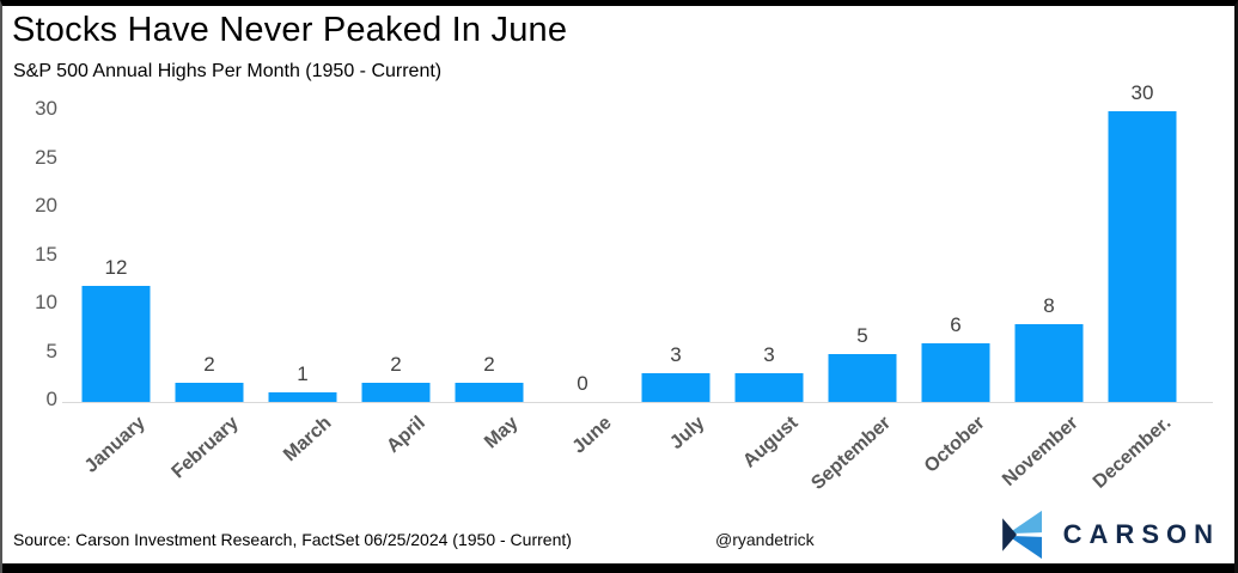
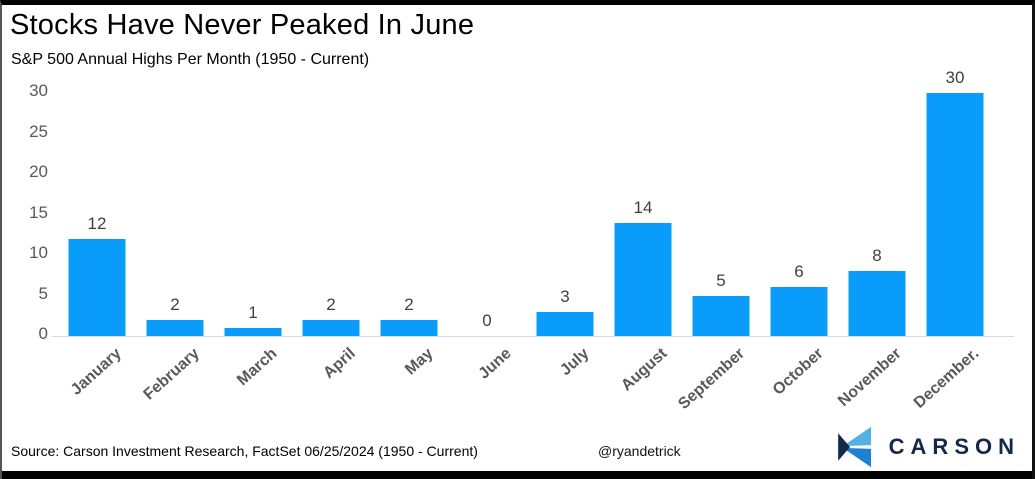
August: 3 -> 14
